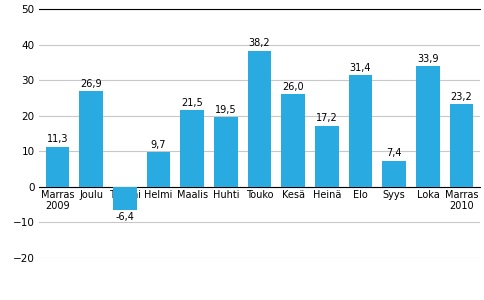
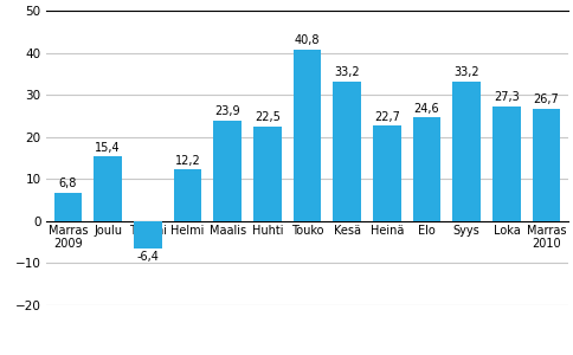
Marras 2009: 11,3 -> 6,8
Joulu: 26,9 -> 15,4
Helmi: 9,7 -> 12,2
Maalis: 21,5 -> 23,9
Huhti: 19,5 -> 22,5
Touko: 38,2 -> 40,8
Kesä: 26,0 -> 33,2
Heinä: 17,2 -> 22,7
Elo: 31,4 -> 24,6
Syys: 7,4 -> 33,2
Loka: 33,9 -> 27,3
Marras 2010: 23,2 -> 26,7
